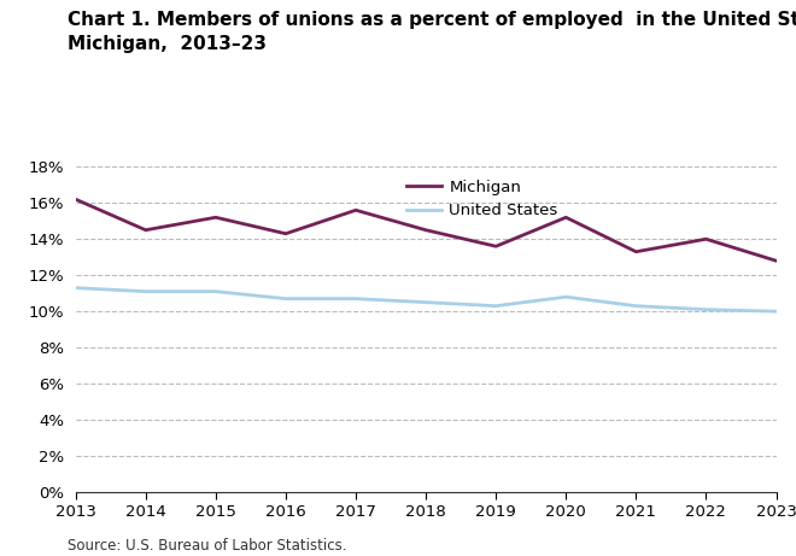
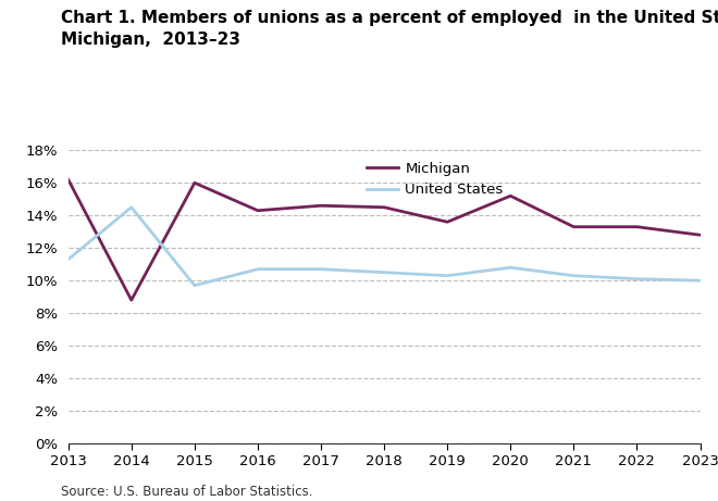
Michigan/2014: 14.5% -> 8.8%
United States/2014: 11.1% -> 14.5%
Michigan/2015: 15.2% -> 16.0%
United States/2015: 11.1% -> 9.7%
Michigan/2017: 15.6% -> 14.6%
Michigan/2022: 14.0% -> 13.3%
